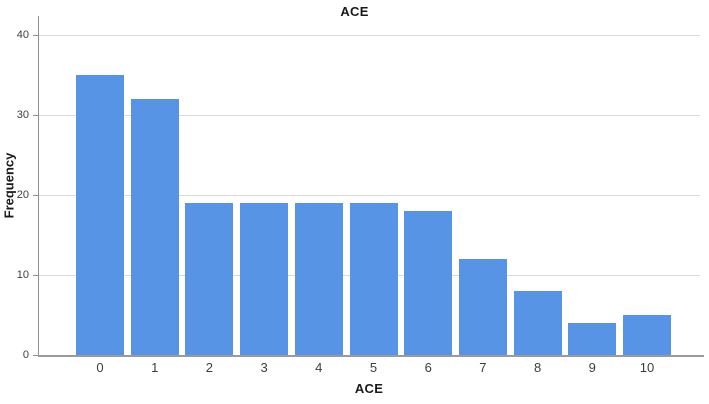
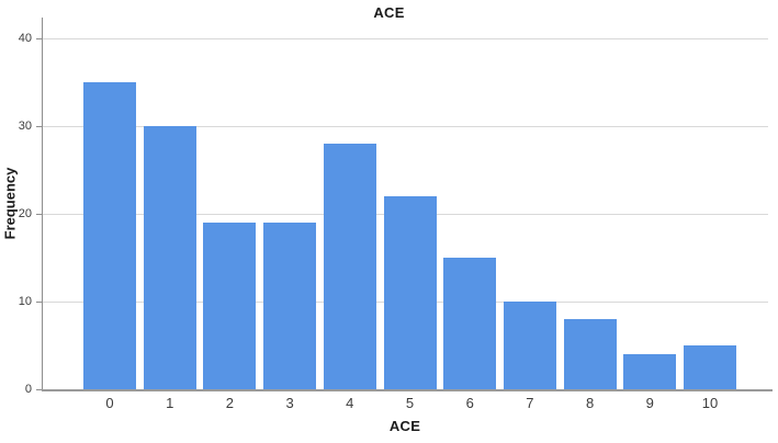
1: 32 -> 30
4: 19 -> 28
5: 19 -> 22
6: 18 -> 15
7: 12 -> 10
